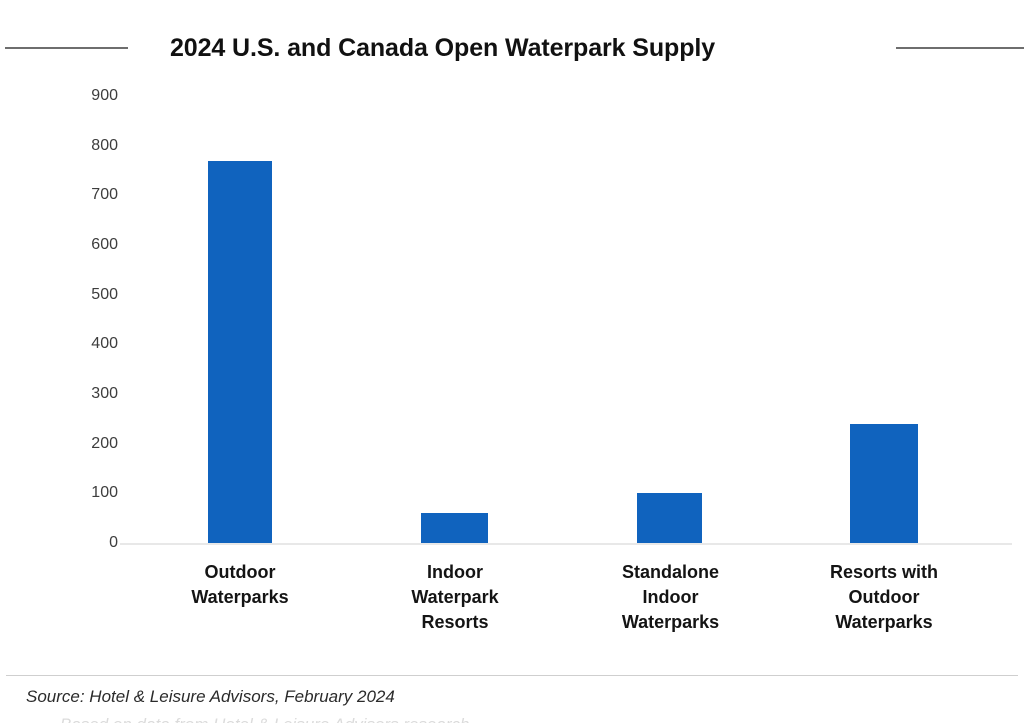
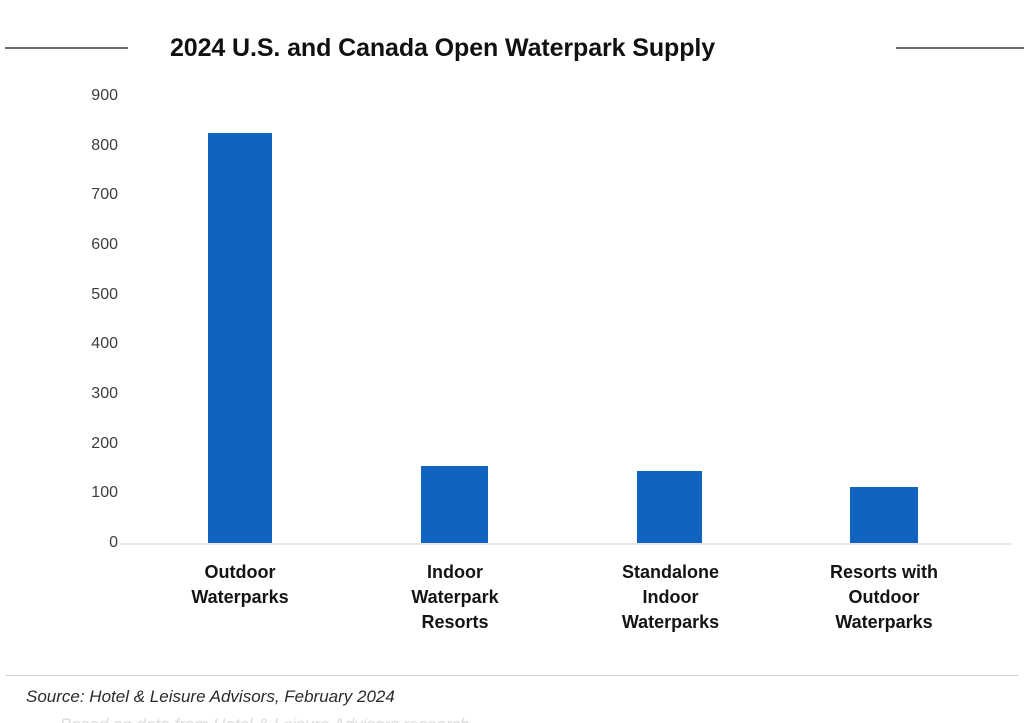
Outdoor Waterparks: 770 -> 820
Indoor Waterpark Resorts: 60 -> 160
Standalone Indoor Waterparks: 100 -> 140
Resorts with Outdoor Waterparks: 240 -> 110
